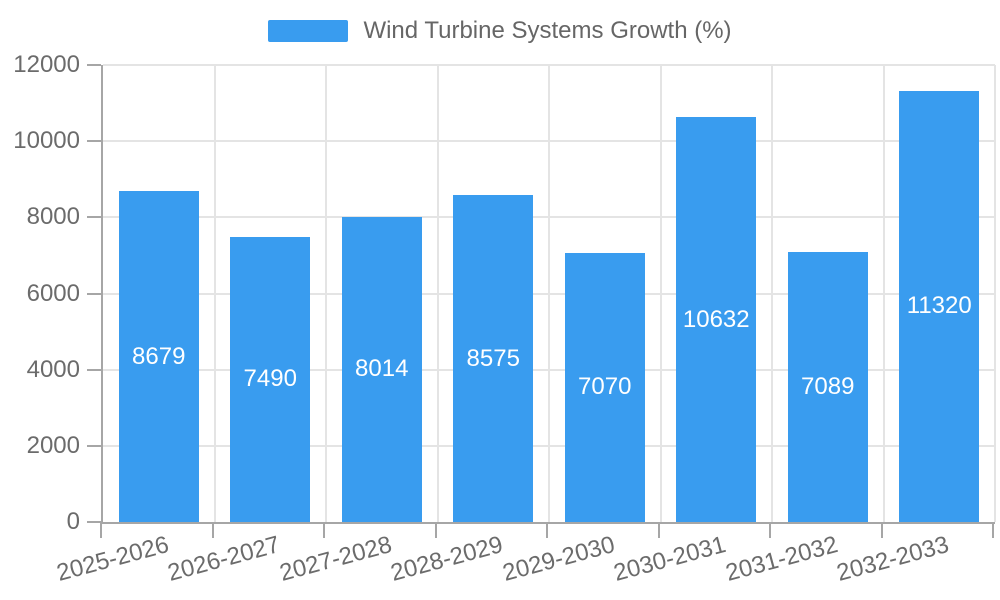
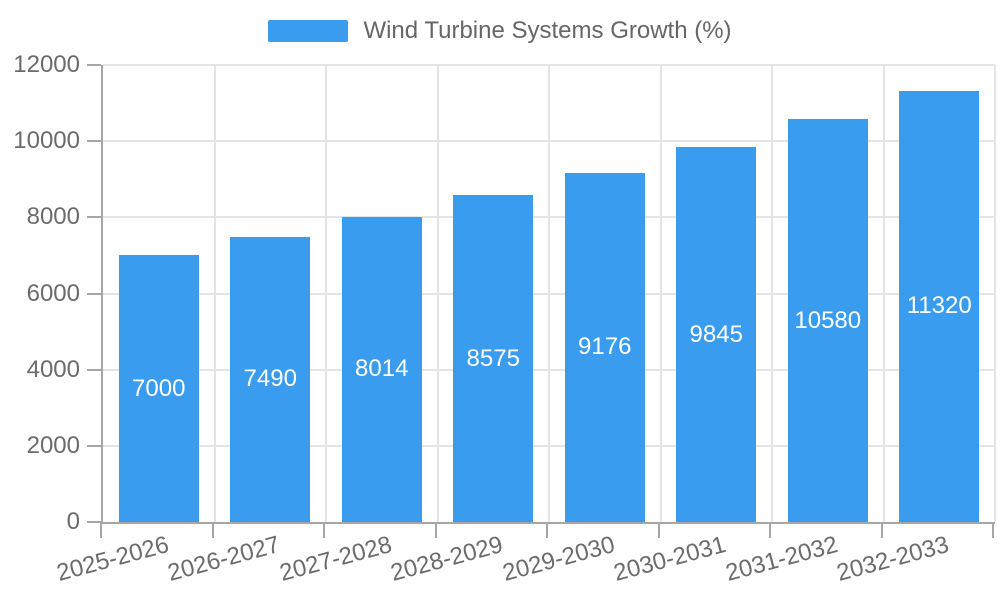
2025-2026: 8679 -> 7000
2029-2030: 7070 -> 9176
2030-2031: 10632 -> 9845
2031-2032: 7089 -> 10580
